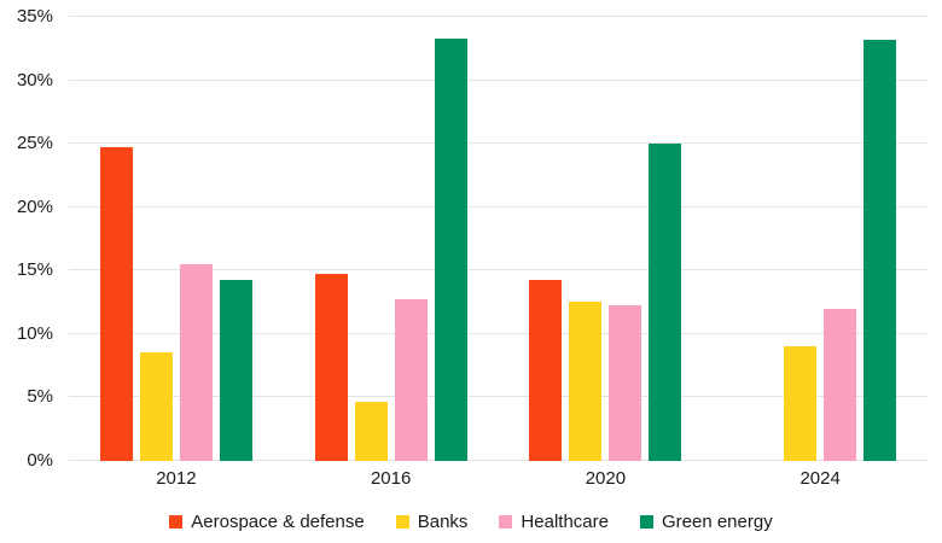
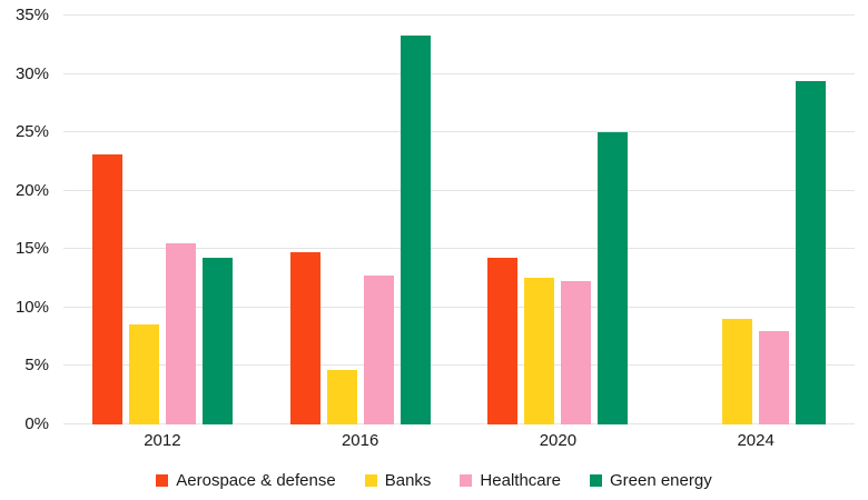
Aerospace & defense/2012: 24.7% -> 23.1%
Healthcare/2024: 12.0% -> 8.0%
Green energy/2024: 33.2% -> 29.4%
